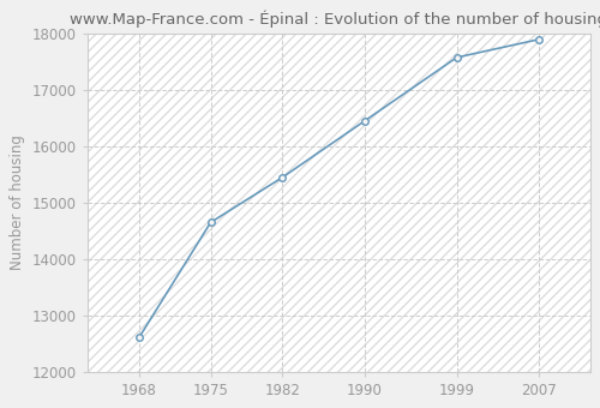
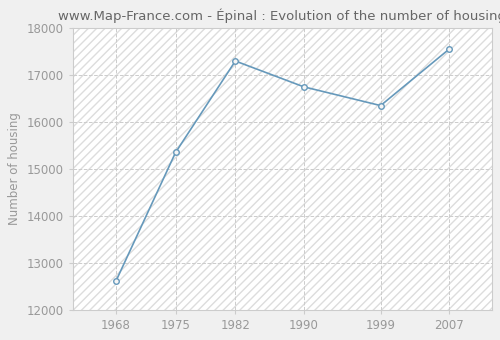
1975: 14650 -> 15350
1982: 15450 -> 17300
1990: 16450 -> 16750
1999: 17580 -> 16350
2007: 17900 -> 17550
